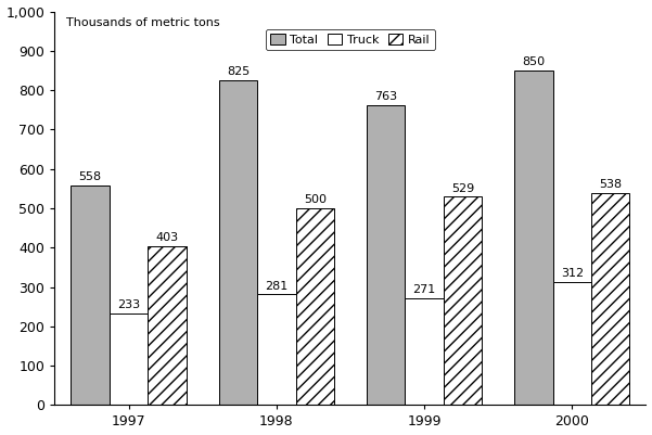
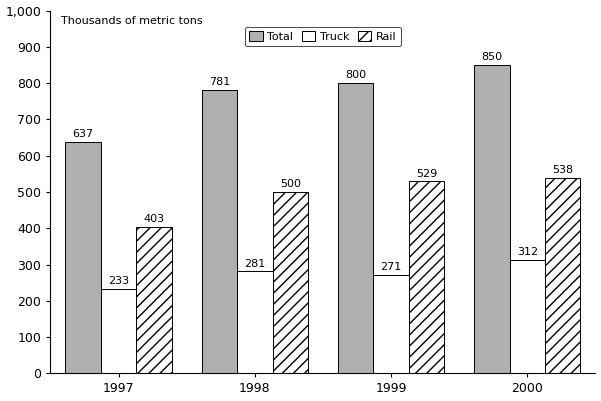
Total/1997: 558 -> 637
Total/1998: 825 -> 781
Total/1999: 763 -> 800
